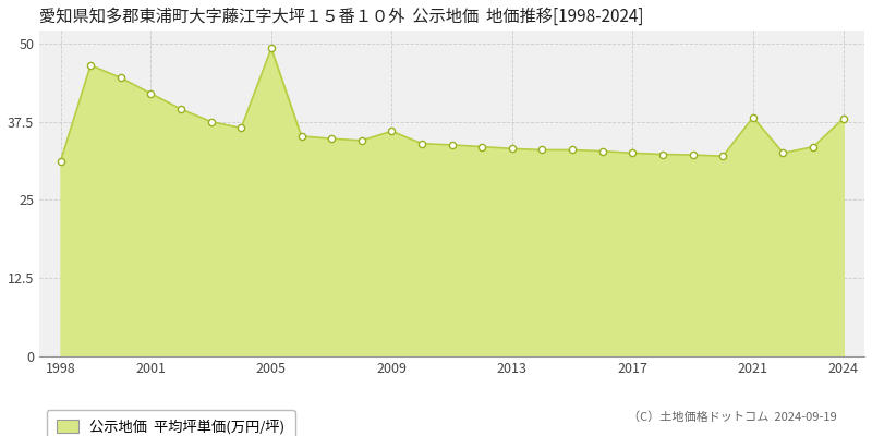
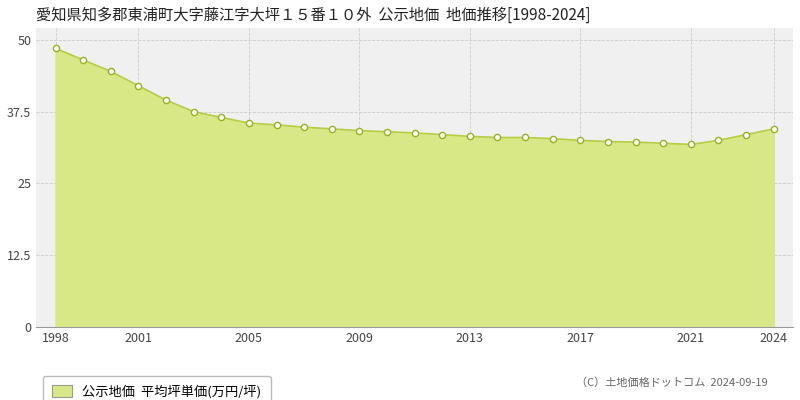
1998: 31.2 -> 48.5
2005: 49.2 -> 35.5
2009: 36.0 -> 34.2
2021: 38.2 -> 31.8
2024: 38.0 -> 34.5
